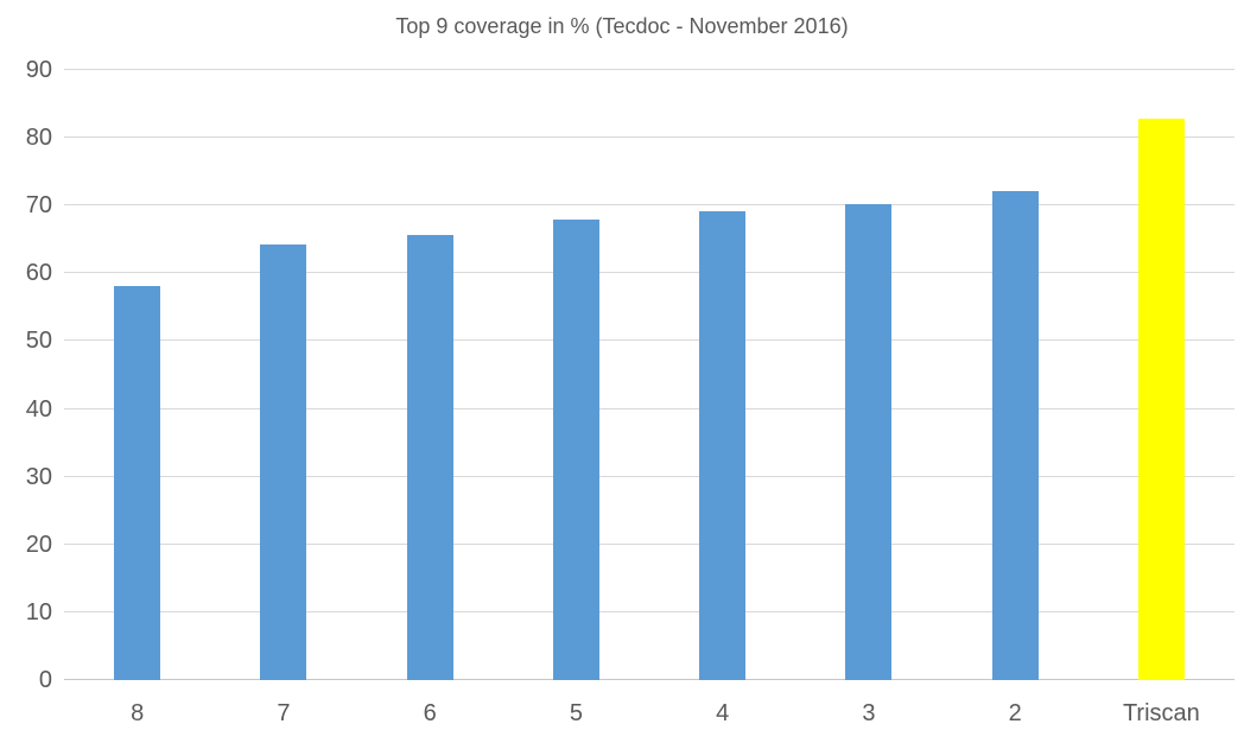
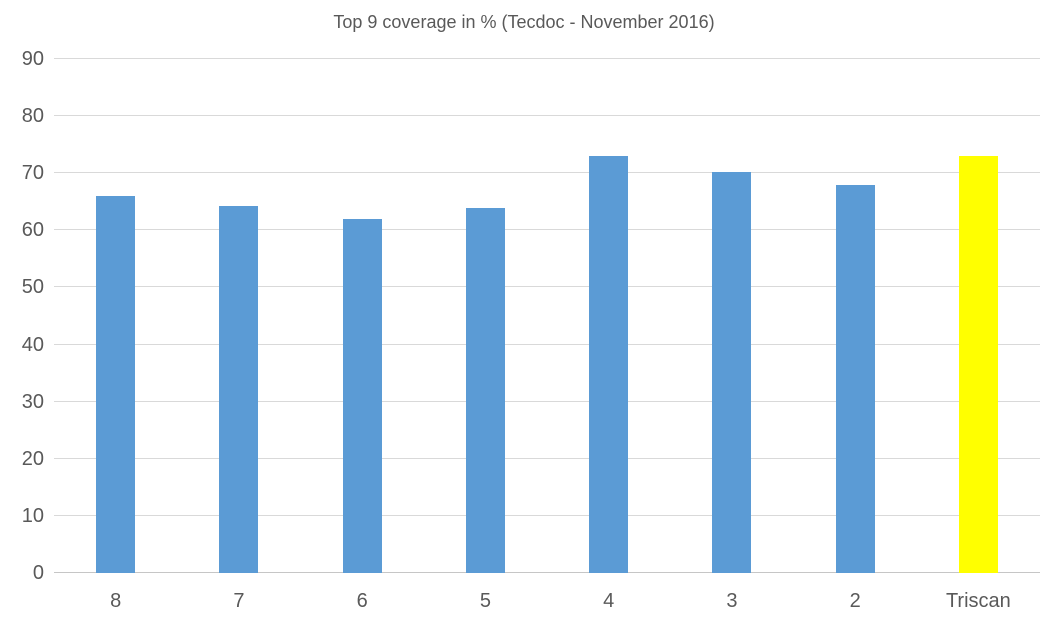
8: 58 -> 66
6: 66 -> 62
5: 68 -> 64
4: 69 -> 73
2: 72 -> 68
Triscan: 83 -> 73
